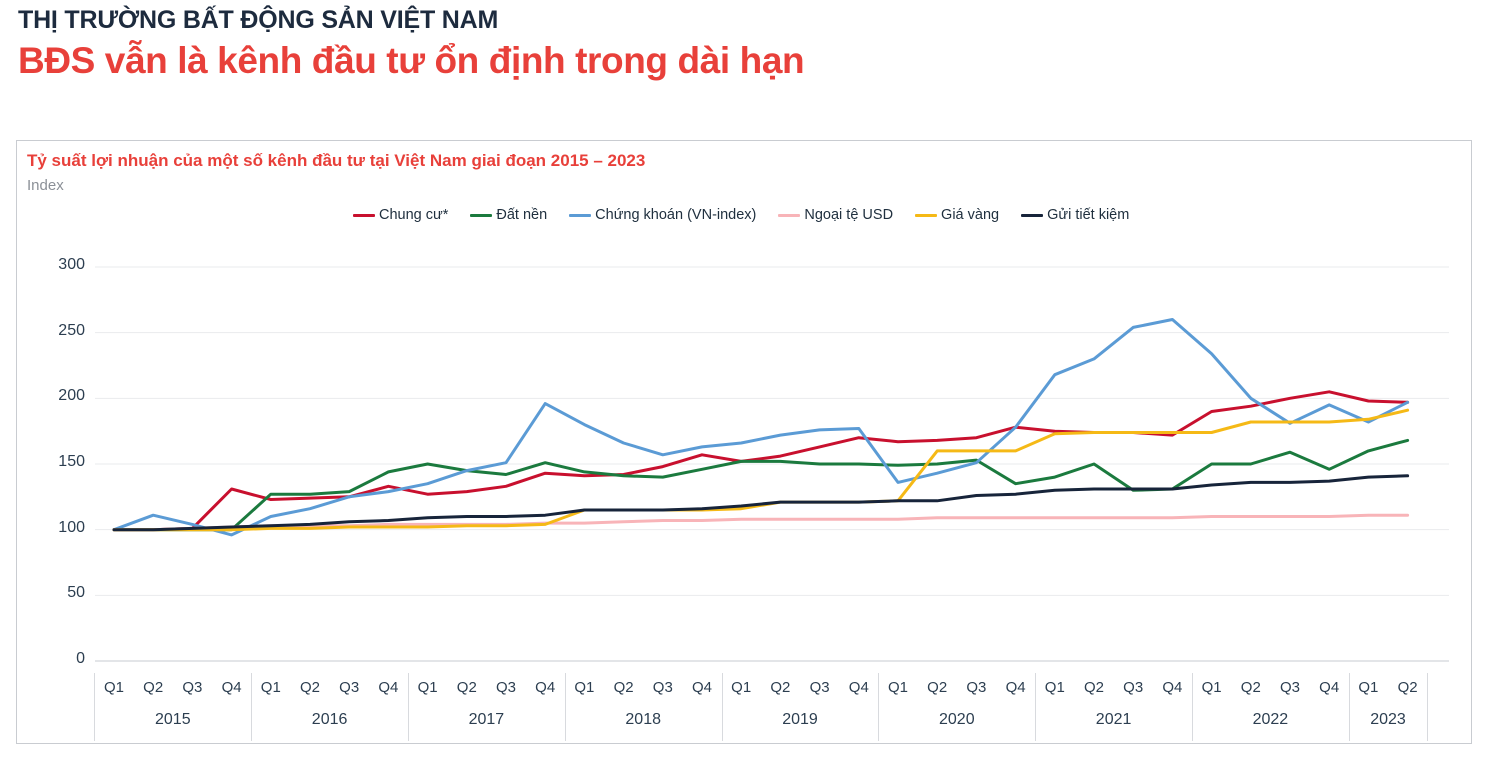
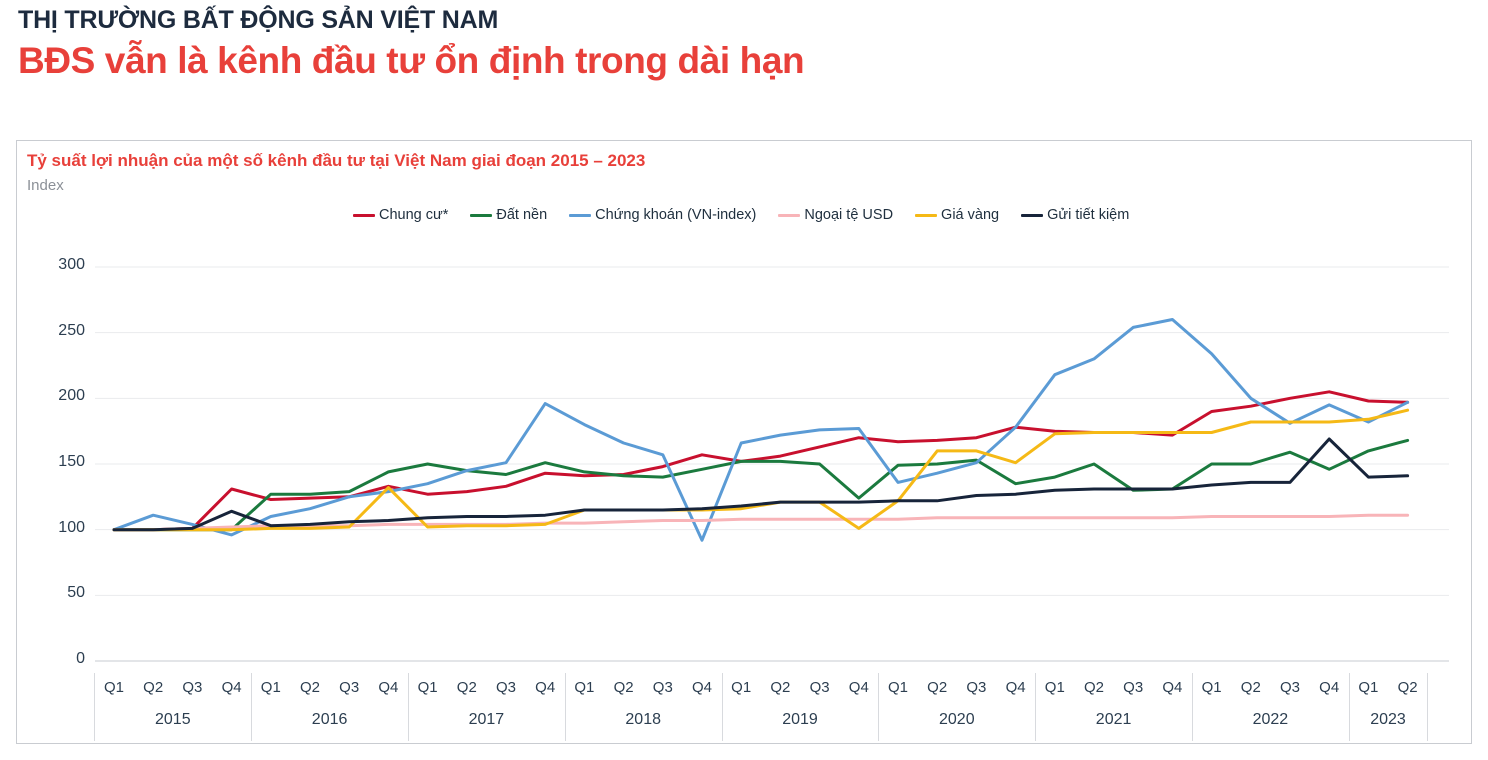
Gửi tiết kiệm/Q4 2015: 102 -> 114
Giá vàng/Q4 2016: 102 -> 132
Chứng khoán (VN-index)/Q4 2018: 163 -> 92
Đất nền/Q4 2019: 150 -> 124
Giá vàng/Q4 2019: 121 -> 101
Giá vàng/Q4 2020: 160 -> 151
Gửi tiết kiệm/Q4 2022: 137 -> 169
